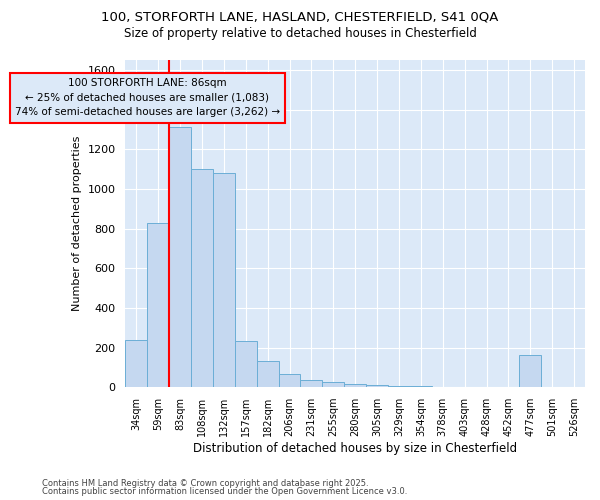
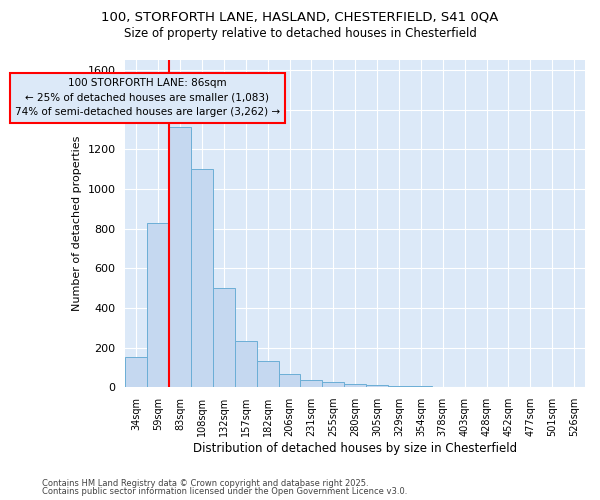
34sqm: 240 -> 150
132sqm: 1080 -> 500
477sqm: 160 -> 0
